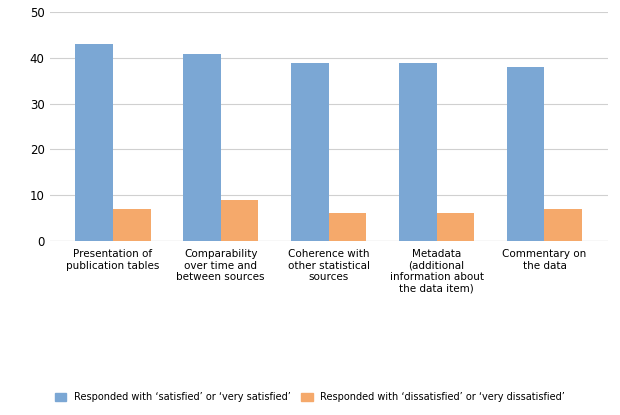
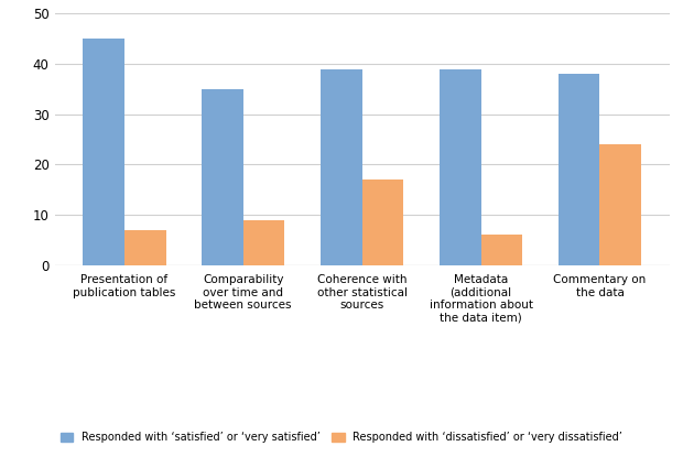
Responded with ‘satisfied’ or ‘very satisfied’/Presentation of publication tables: 43 -> 45
Responded with ‘satisfied’ or ‘very satisfied’/Comparability over time and between sources: 41 -> 35
Responded with ‘dissatisfied’ or ‘very dissatisfied’/Coherence with other statistical sources: 6 -> 17
Responded with ‘dissatisfied’ or ‘very dissatisfied’/Commentary on the data: 7 -> 24
